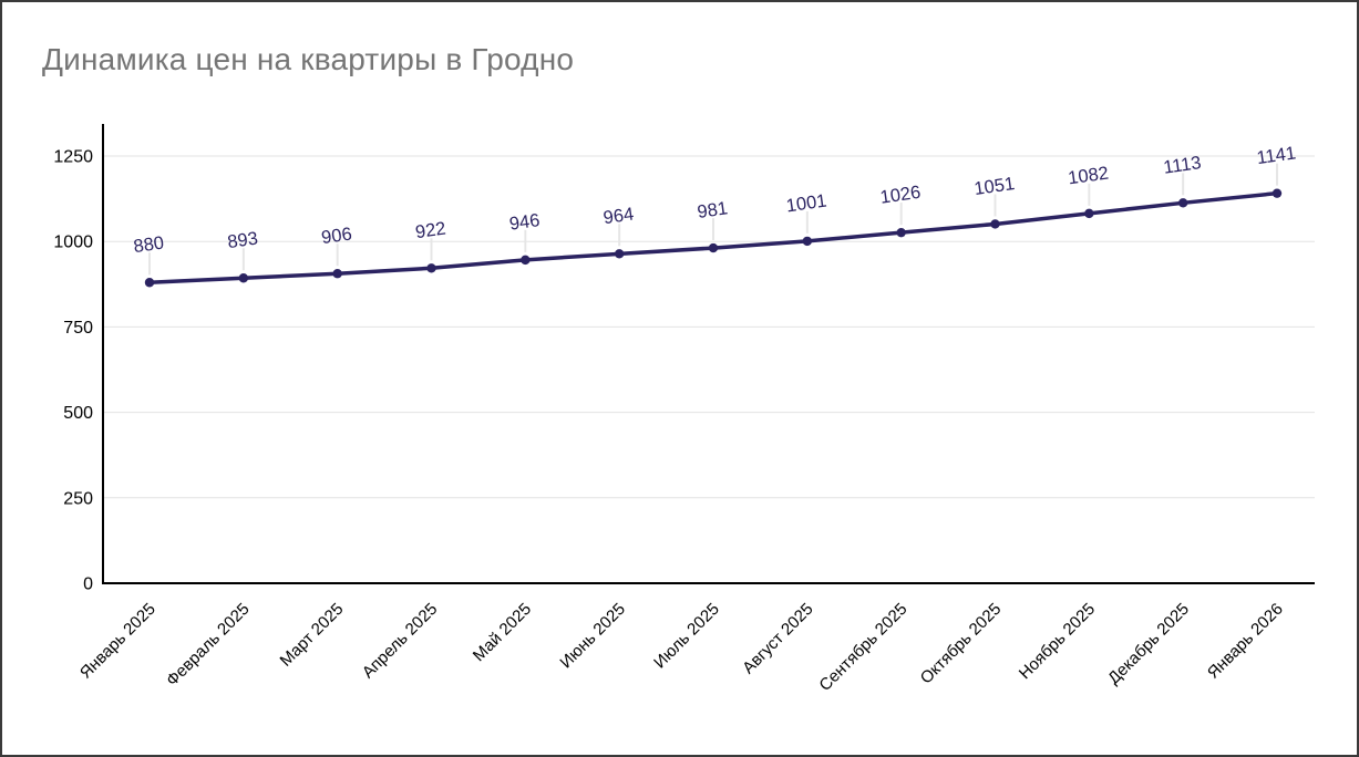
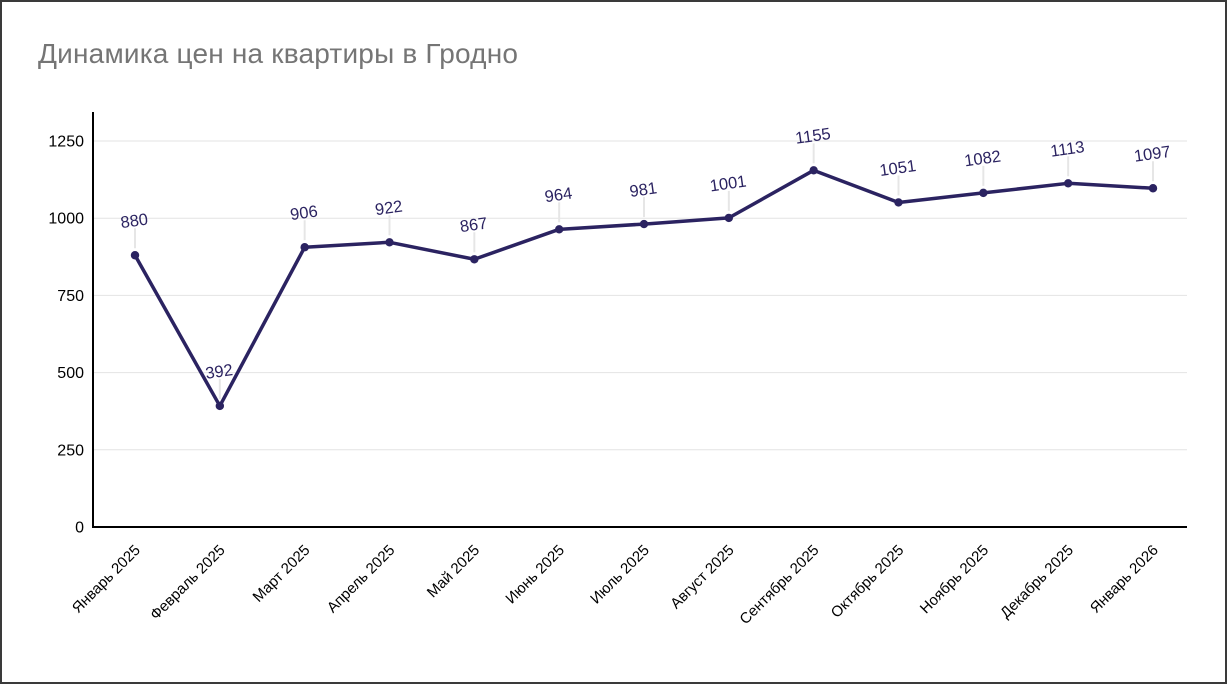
Февраль 2025: 893 -> 392
Май 2025: 946 -> 867
Сентябрь 2025: 1026 -> 1155
Январь 2026: 1141 -> 1097
